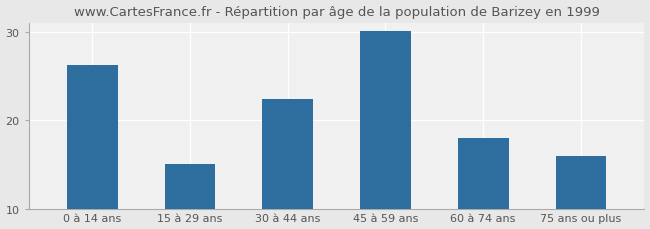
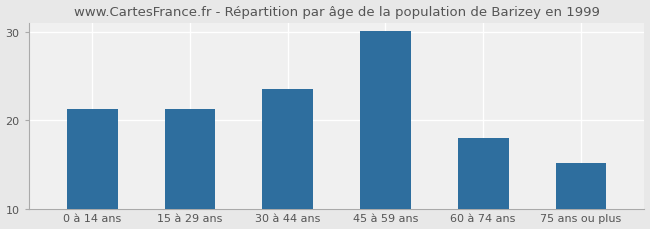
0 à 14 ans: 26.2 -> 21.3
15 à 29 ans: 15.0 -> 21.3
30 à 44 ans: 22.4 -> 23.5
75 ans ou plus: 16.0 -> 15.2
